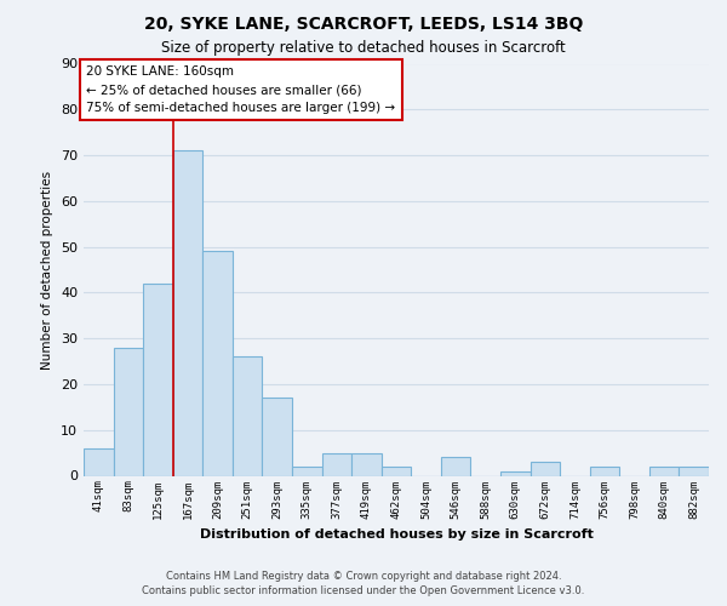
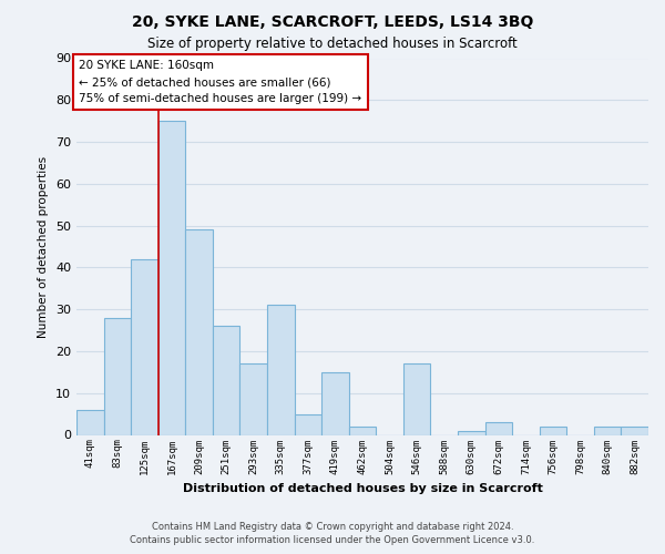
167sqm: 71 -> 75
335sqm: 2 -> 31
419sqm: 5 -> 15
546sqm: 4 -> 17
